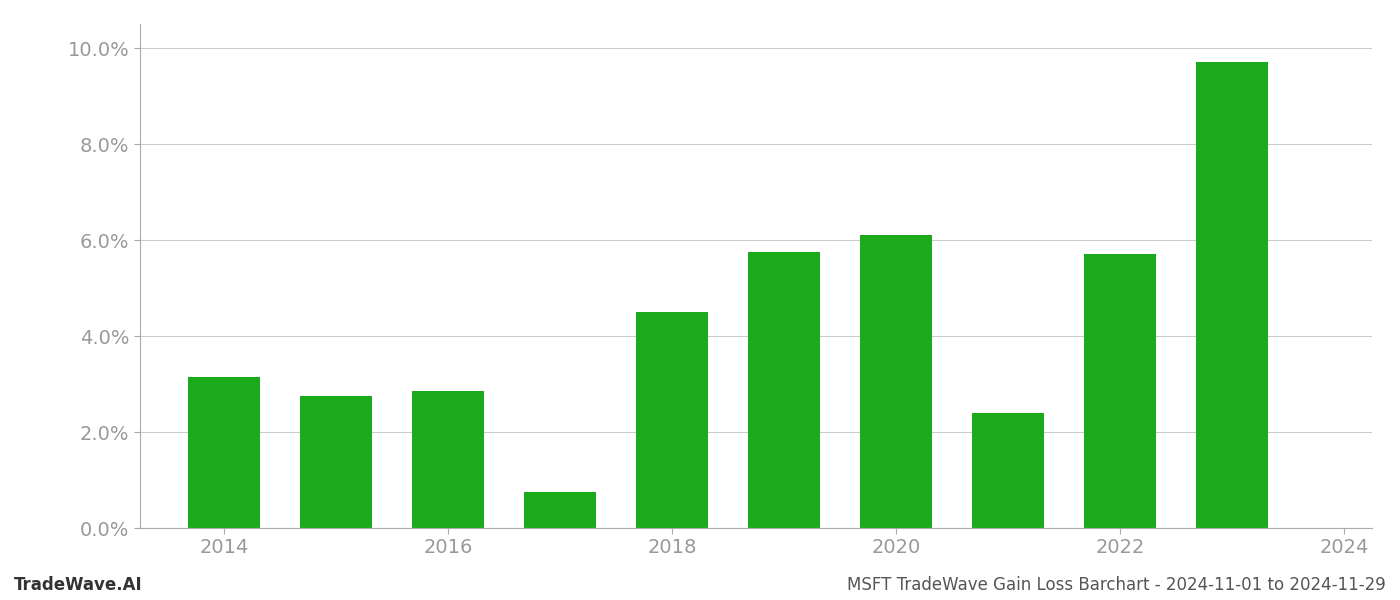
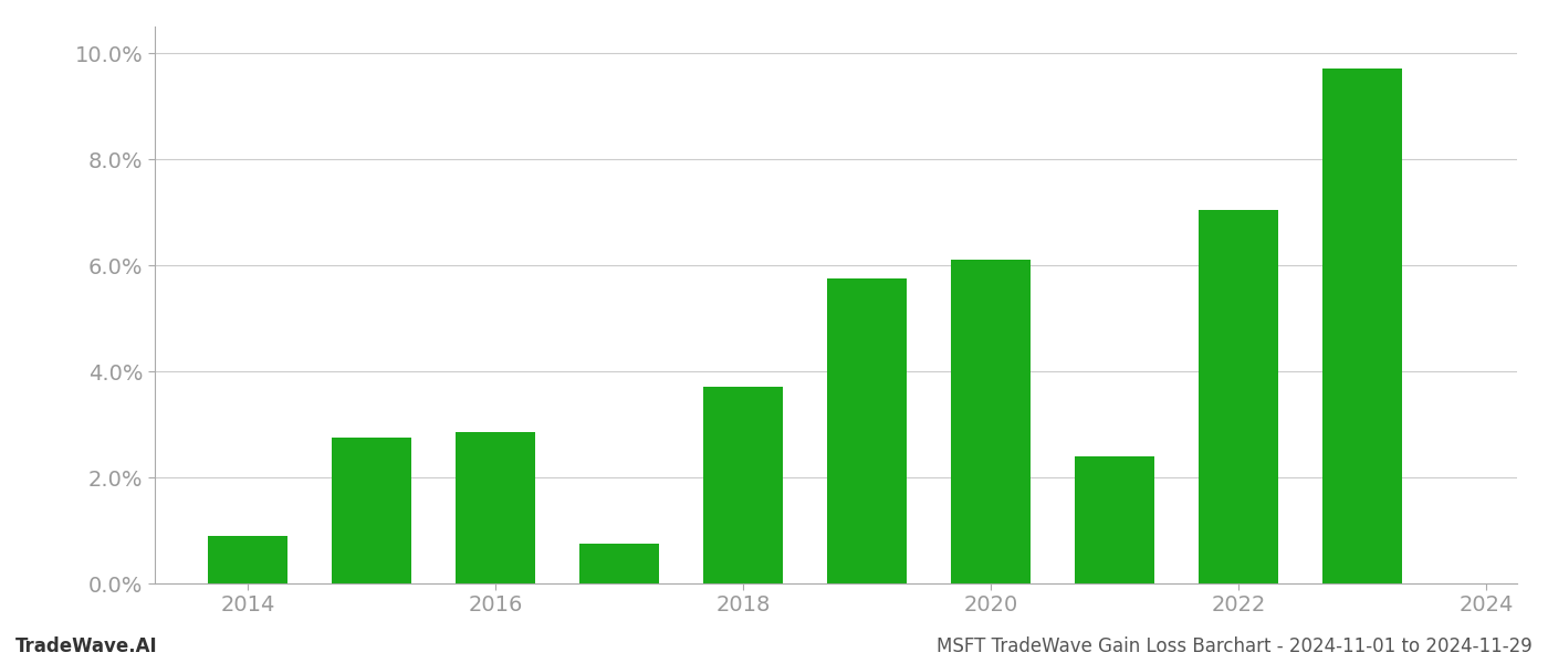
2014: 3.15% -> 0.90%
2018: 4.50% -> 3.70%
2022: 5.70% -> 7.05%
